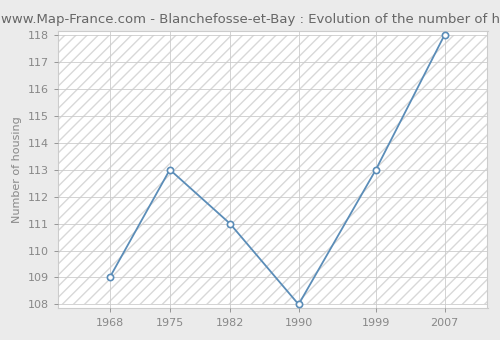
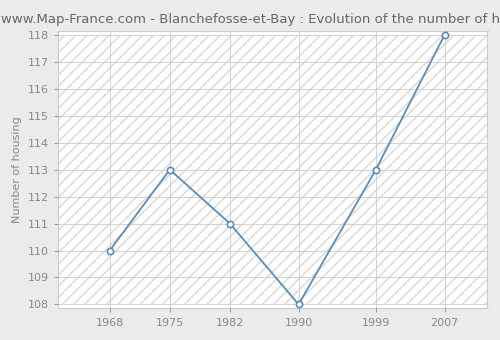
1968: 109 -> 110
